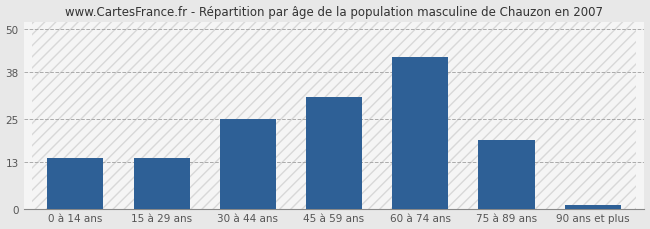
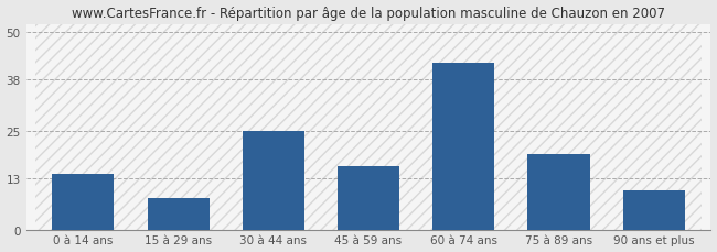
15 à 29 ans: 14 -> 8
45 à 59 ans: 31 -> 16
90 ans et plus: 1 -> 10
